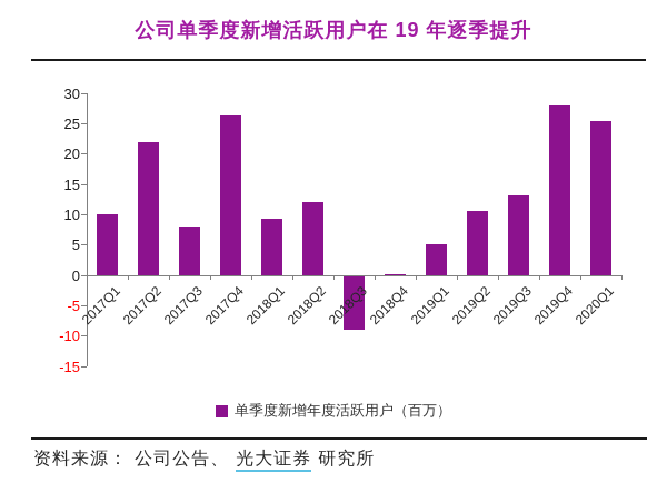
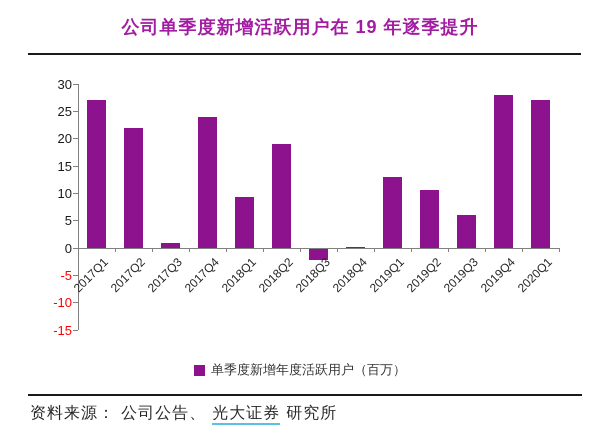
2017Q1: 10 -> 27
2017Q3: 8 -> 1
2017Q4: 26 -> 24
2018Q2: 12 -> 19
2018Q3: -9 -> -2
2019Q1: 5 -> 13
2019Q3: 13 -> 6
2020Q1: 25 -> 27
